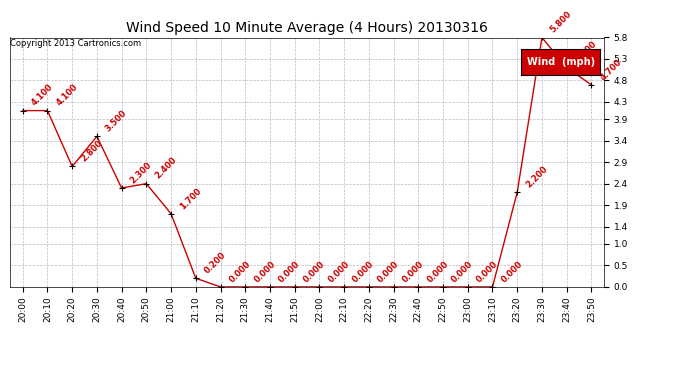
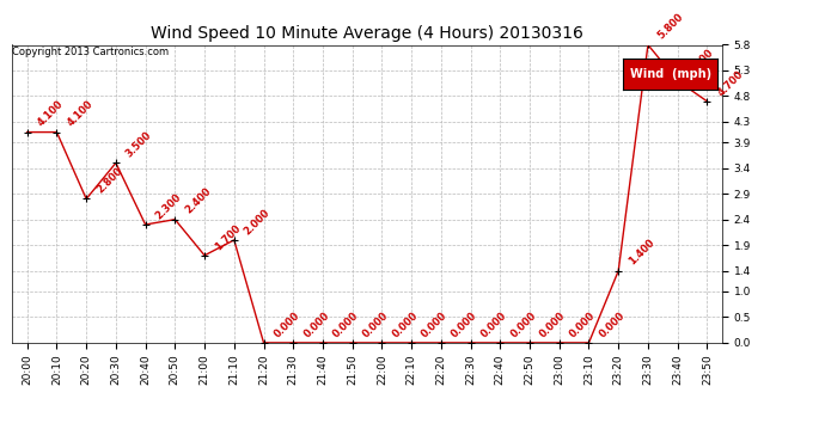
21:10: 0.200 -> 2.000
23:20: 2.200 -> 1.400
